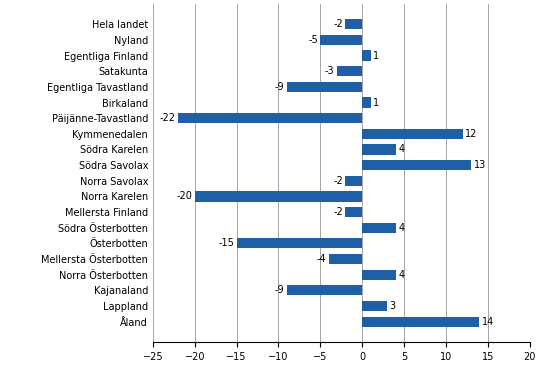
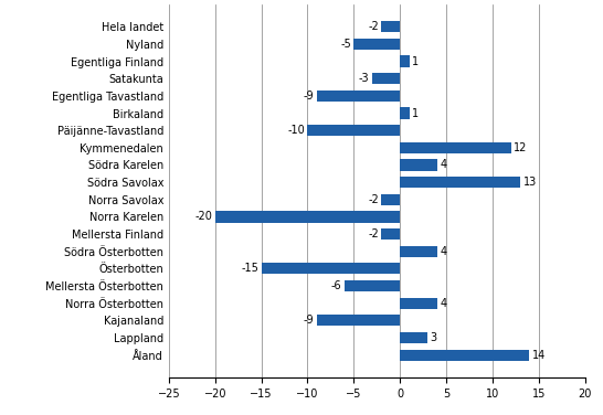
Päijänne-Tavastland: -22 -> -10
Mellersta Österbotten: -4 -> -6
